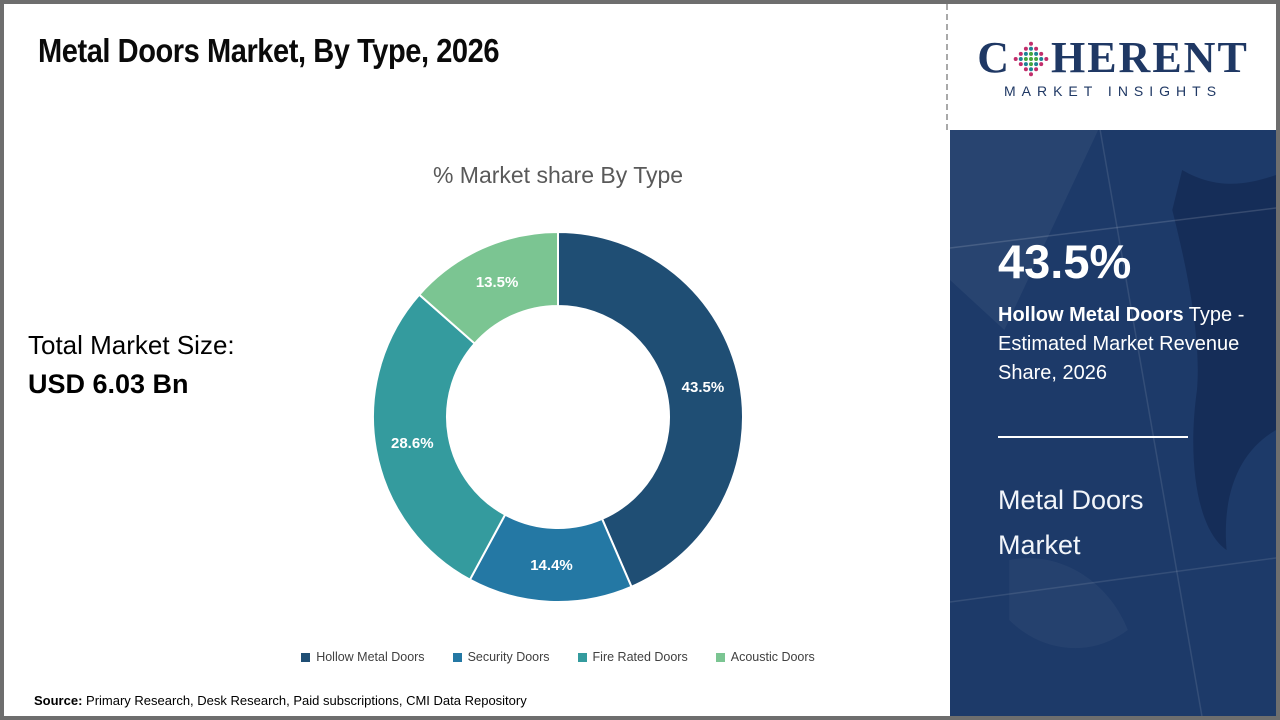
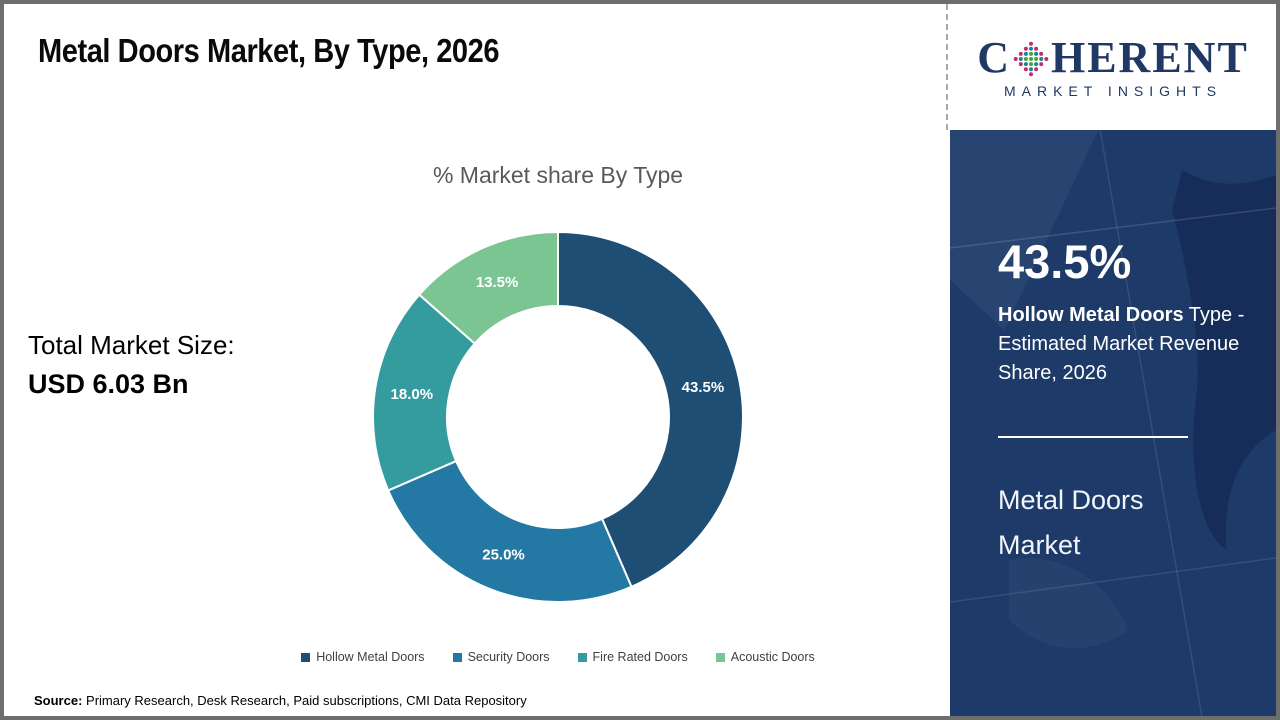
Security Doors: 14.4% -> 25.0%
Fire Rated Doors: 28.6% -> 18.0%
